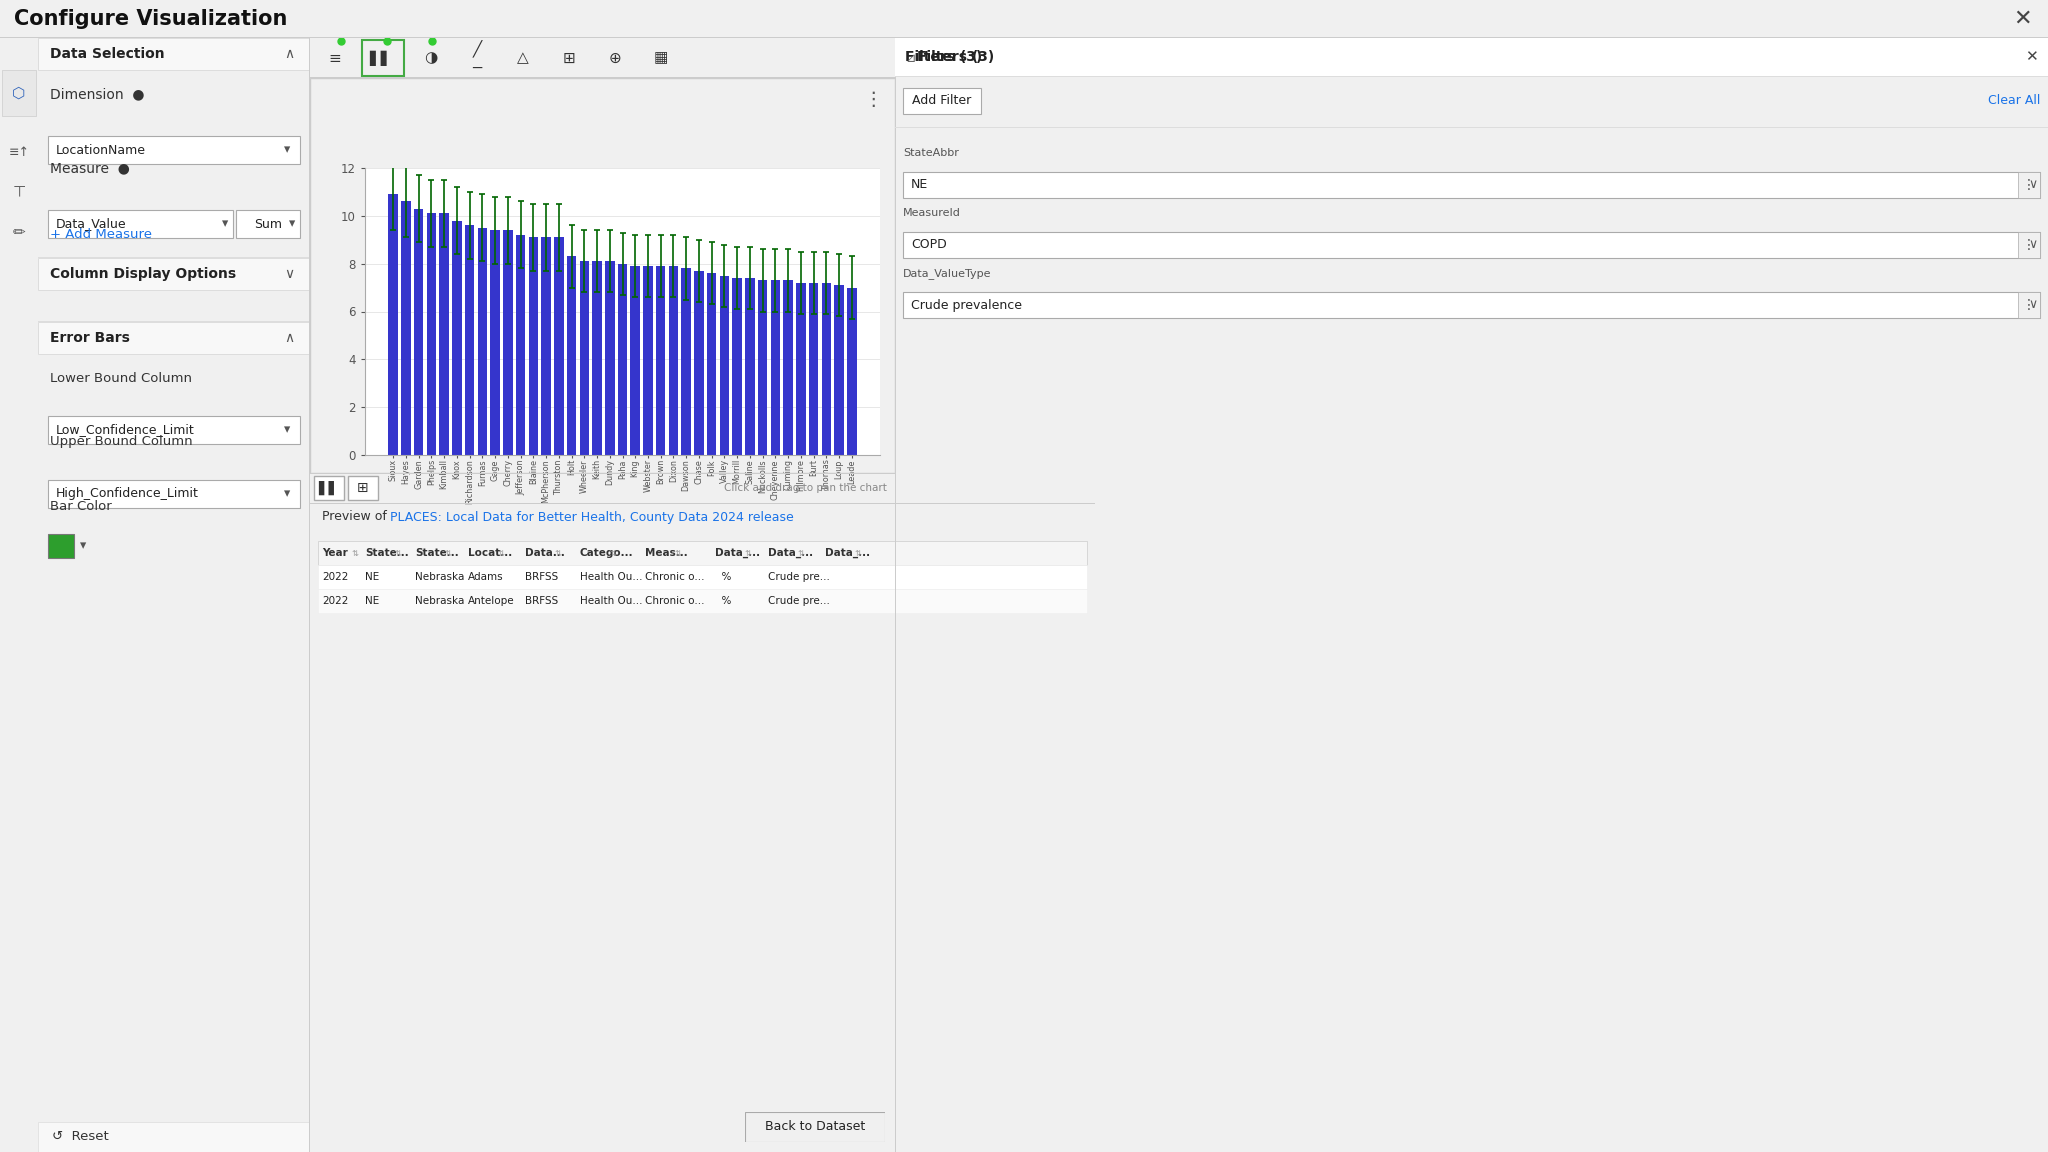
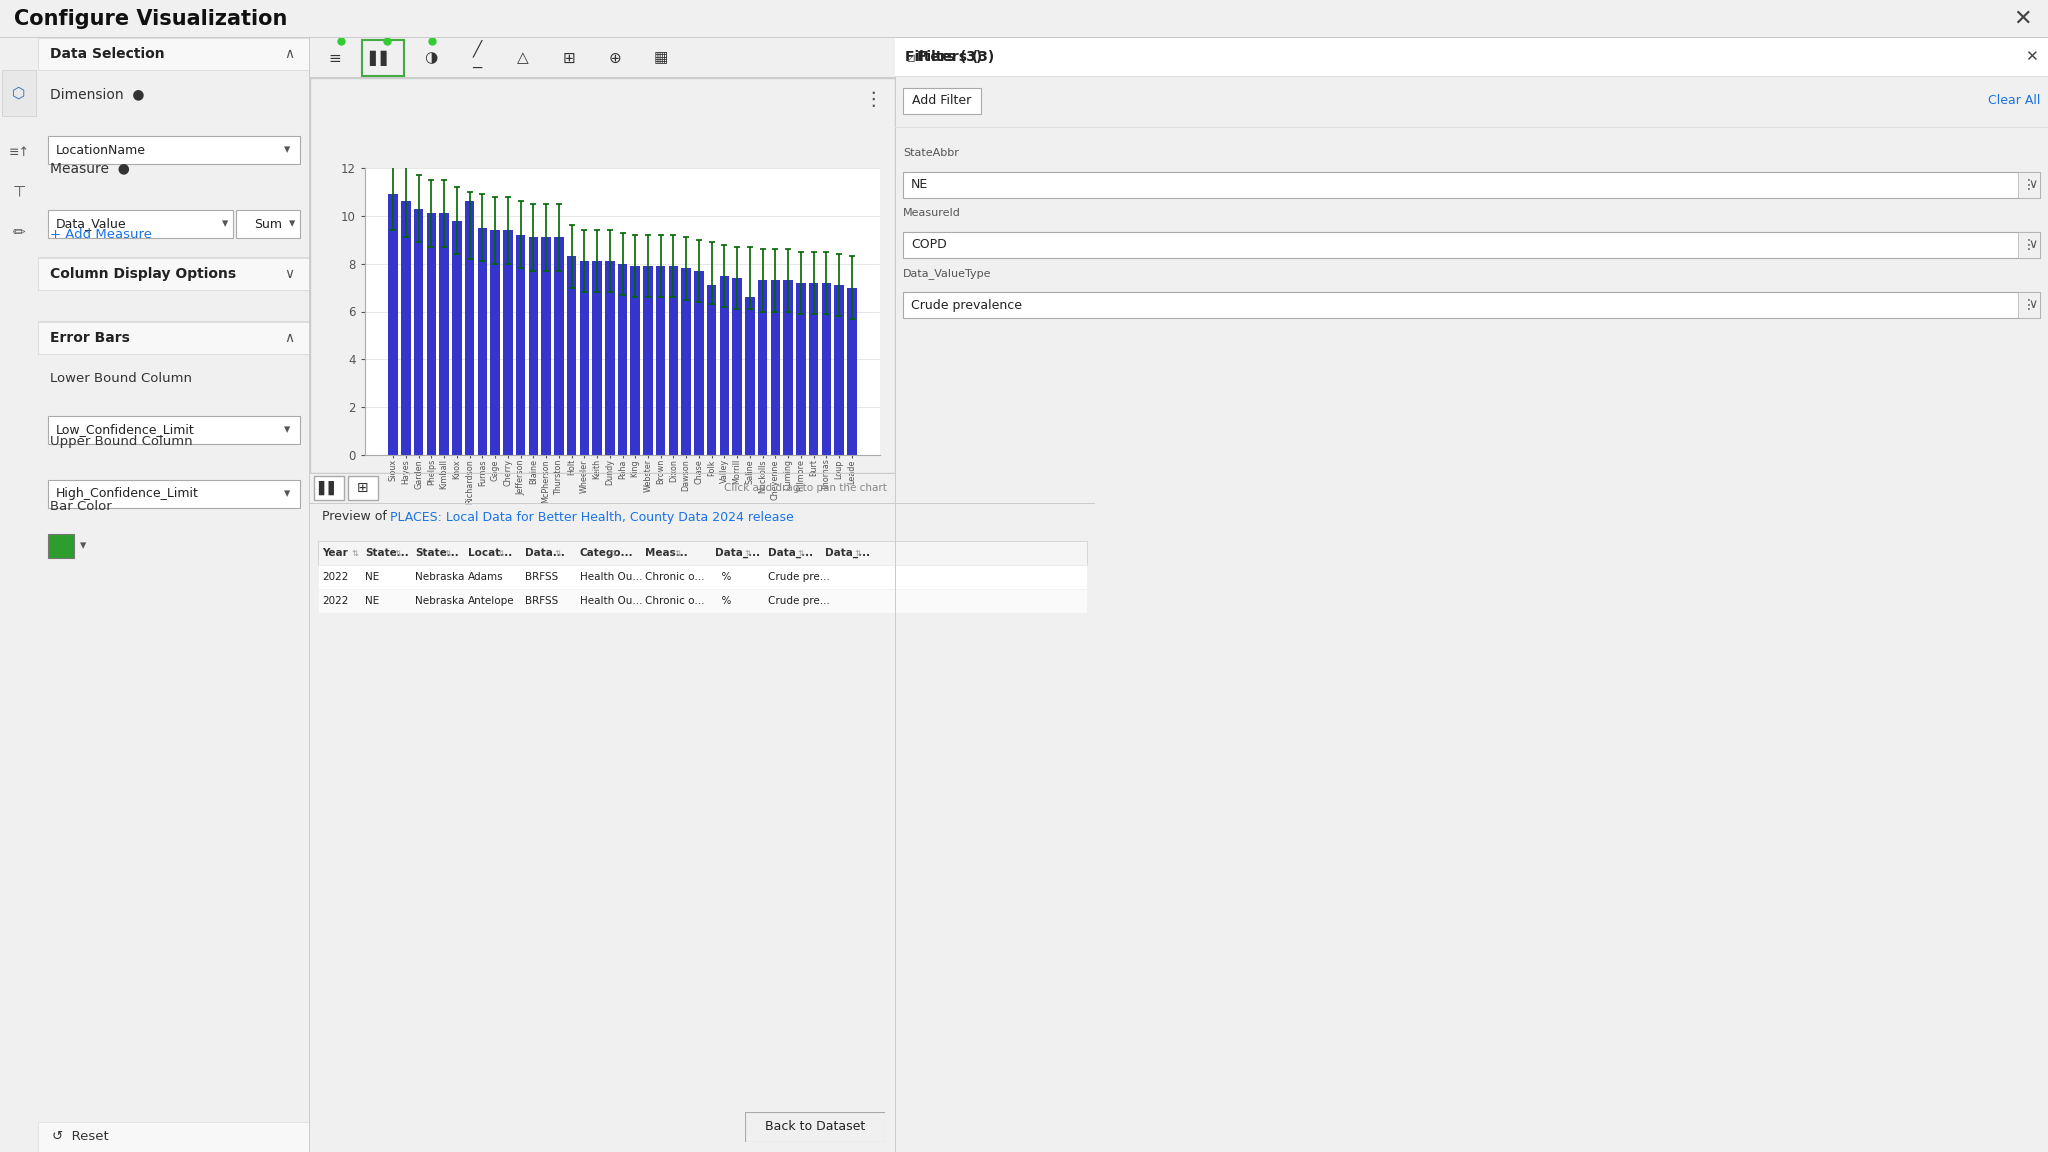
Richardson: 9.6 -> 10.6
Polk: 7.6 -> 7.1
Saline: 7.4 -> 6.6
